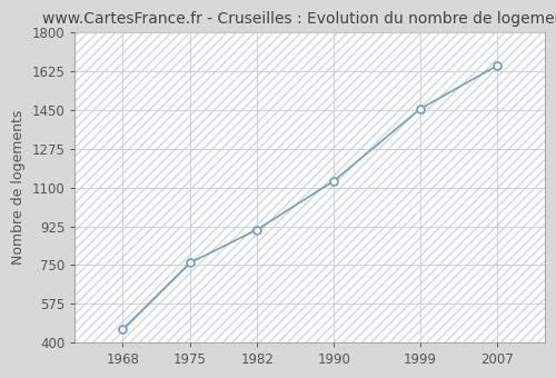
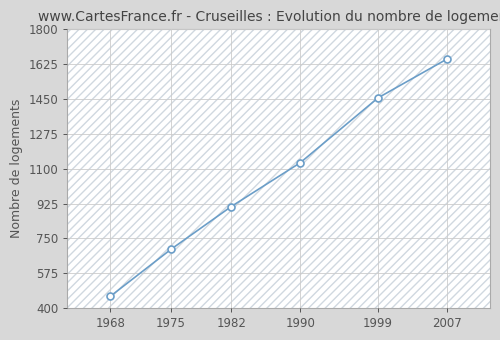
1975: 760 -> 700
